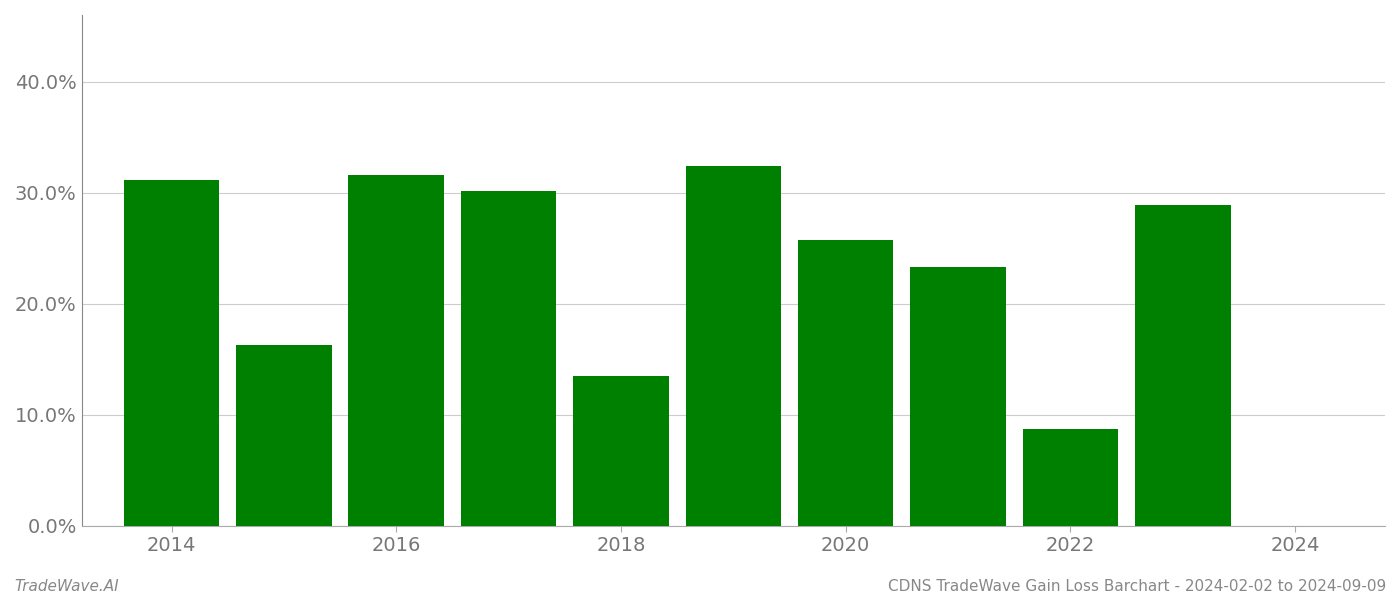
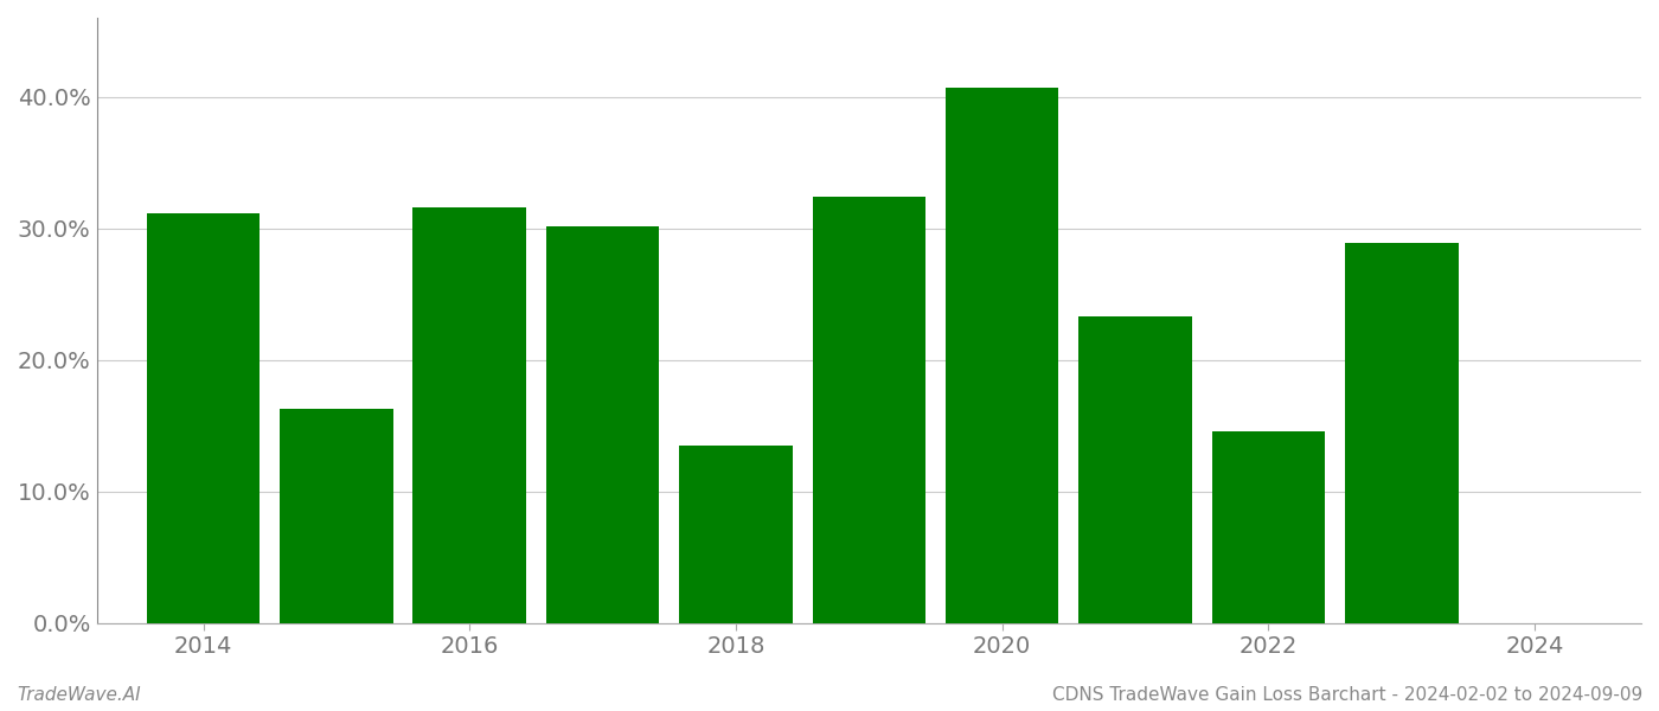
2020: 25.7% -> 40.7%
2022: 8.7% -> 14.6%
